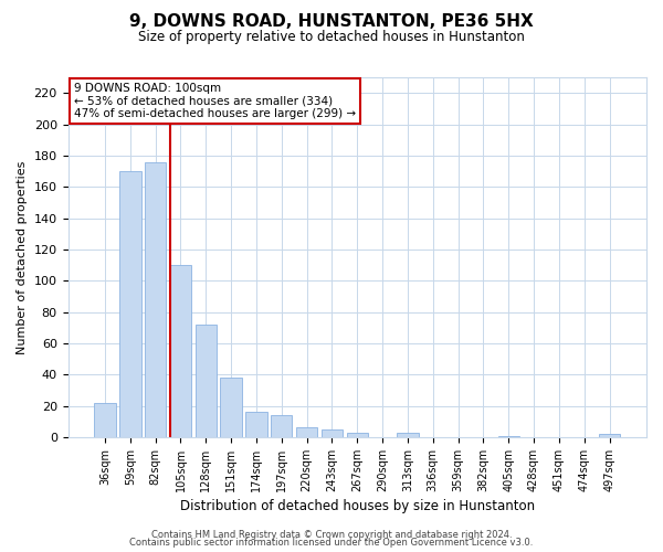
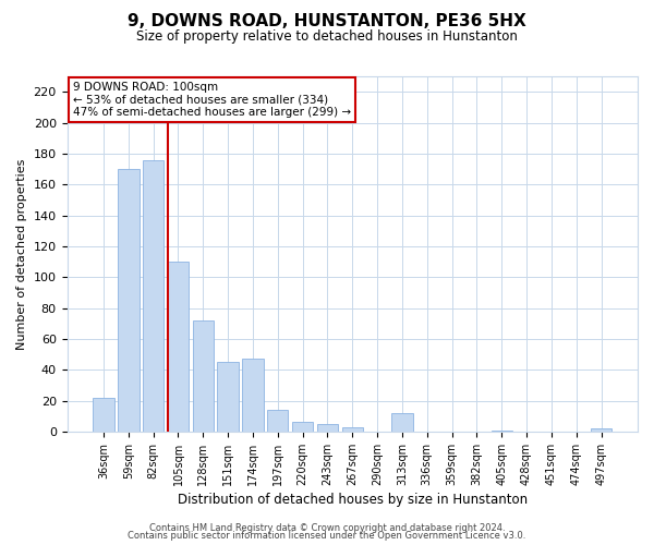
151sqm: 38 -> 45
174sqm: 16 -> 47
313sqm: 3 -> 12
